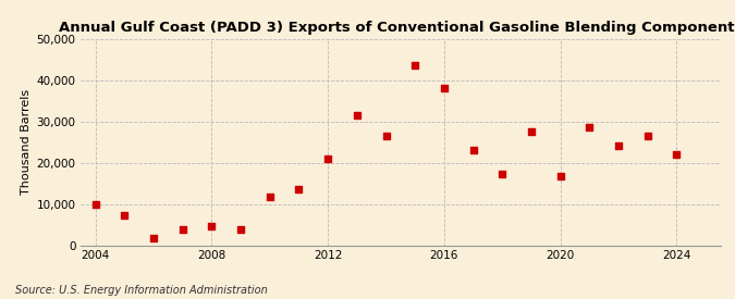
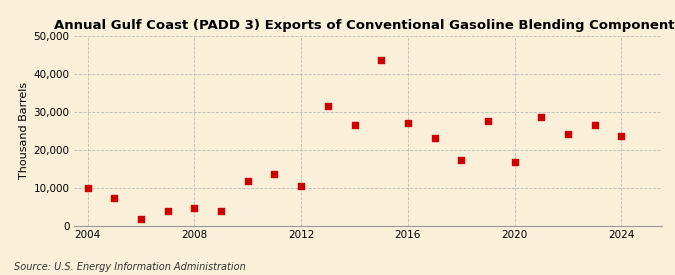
2012: 21,000 -> 10,500
2016: 38,000 -> 27,000
2024: 22,000 -> 23,500
